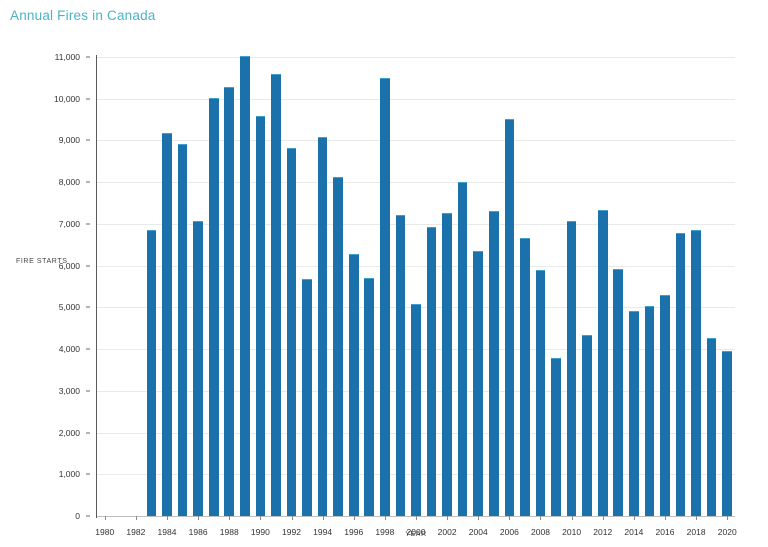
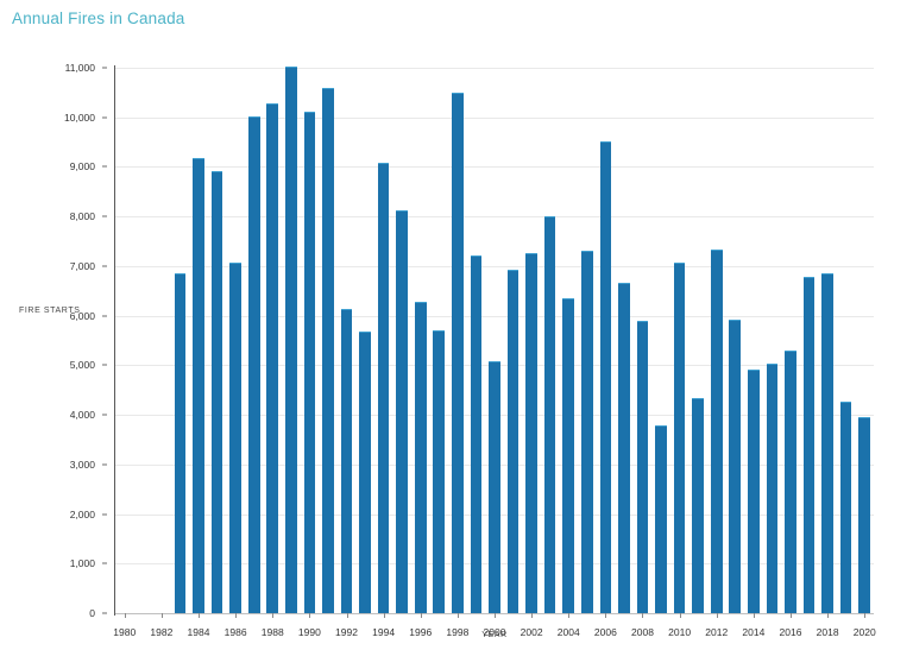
1990: 9600 -> 10100
1992: 8800 -> 6100
